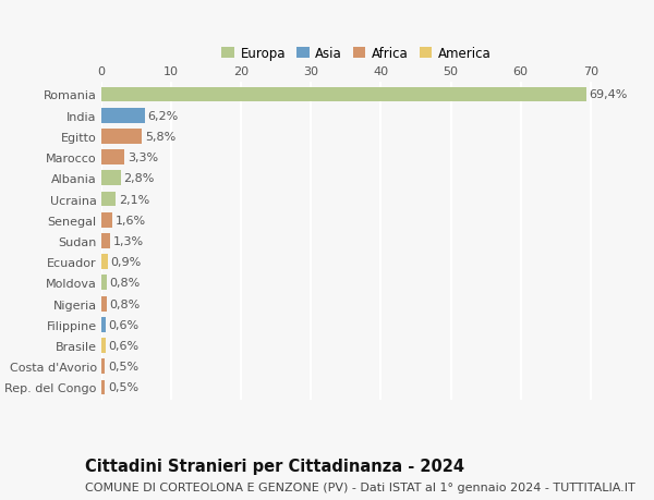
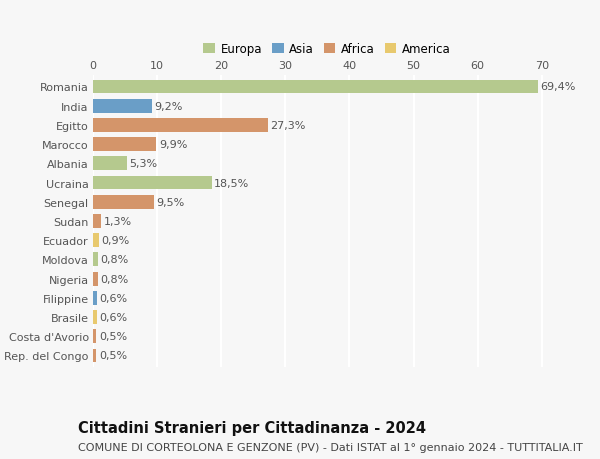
India: 6,2% -> 9,2%
Egitto: 5,8% -> 27,3%
Marocco: 3,3% -> 9,9%
Albania: 2,8% -> 5,3%
Ucraina: 2,1% -> 18,5%
Senegal: 1,6% -> 9,5%
